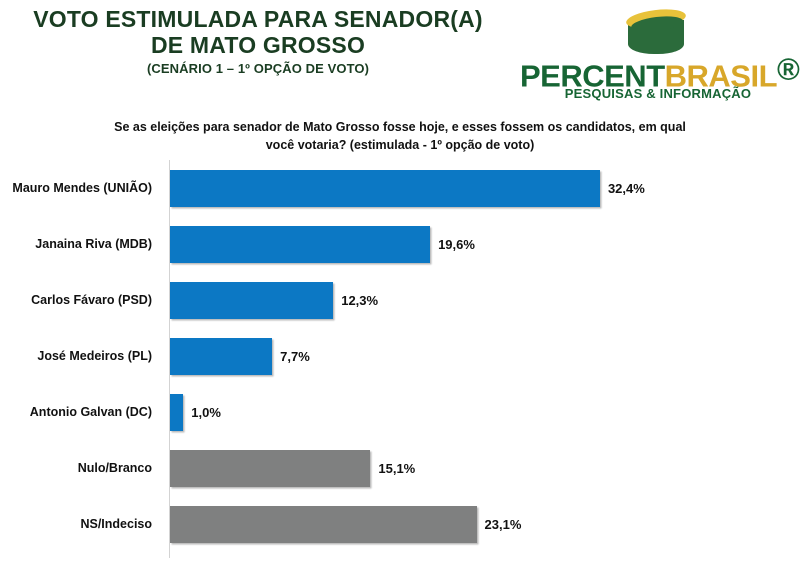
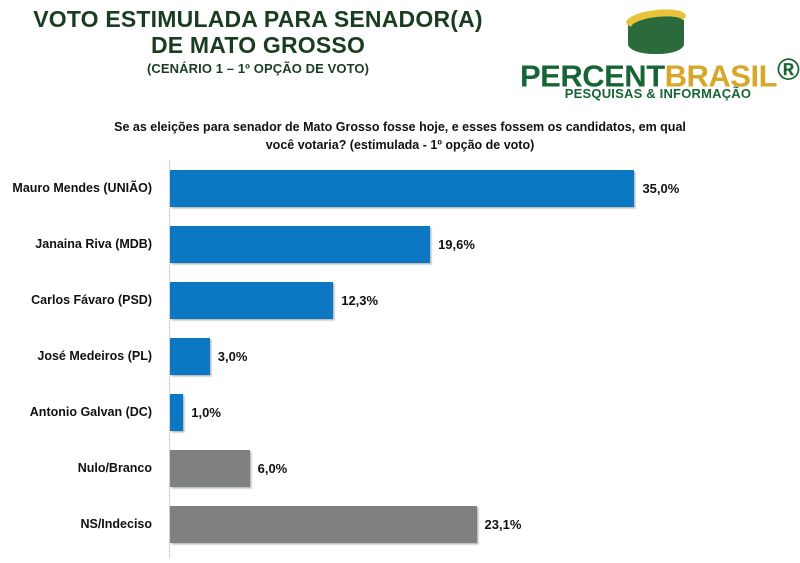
Mauro Mendes (UNIÃO): 32,4% -> 35,0%
José Medeiros (PL): 7,7% -> 3,0%
Nulo/Branco: 15,1% -> 6,0%
